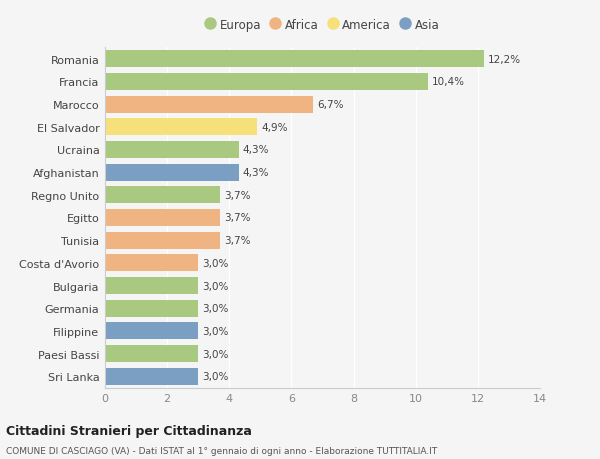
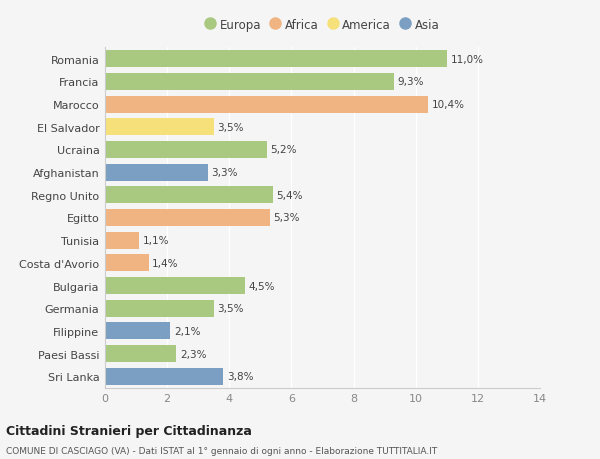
Romania: 12,2% -> 11,0%
Francia: 10,4% -> 9,3%
Marocco: 6,7% -> 10,4%
El Salvador: 4,9% -> 3,5%
Ucraina: 4,3% -> 5,2%
Afghanistan: 4,3% -> 3,3%
Regno Unito: 3,7% -> 5,4%
Egitto: 3,7% -> 5,3%
Tunisia: 3,7% -> 1,1%
Costa d'Avorio: 3,0% -> 1,4%
Bulgaria: 3,0% -> 4,5%
Germania: 3,0% -> 3,5%
Filippine: 3,0% -> 2,1%
Paesi Bassi: 3,0% -> 2,3%
Sri Lanka: 3,0% -> 3,8%
